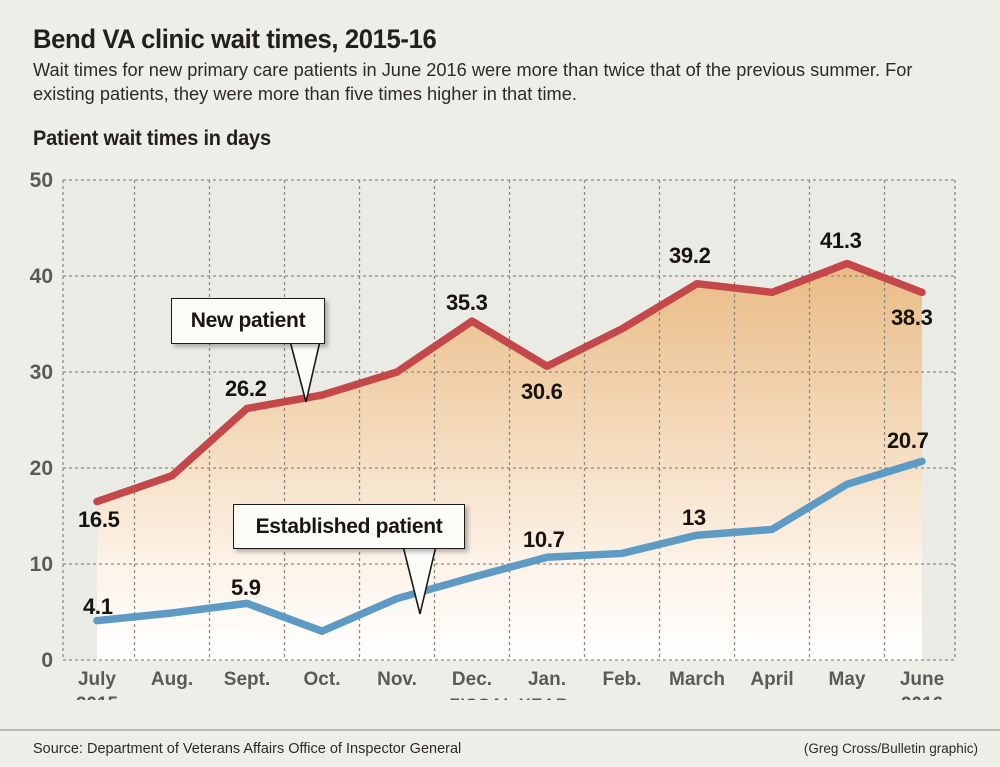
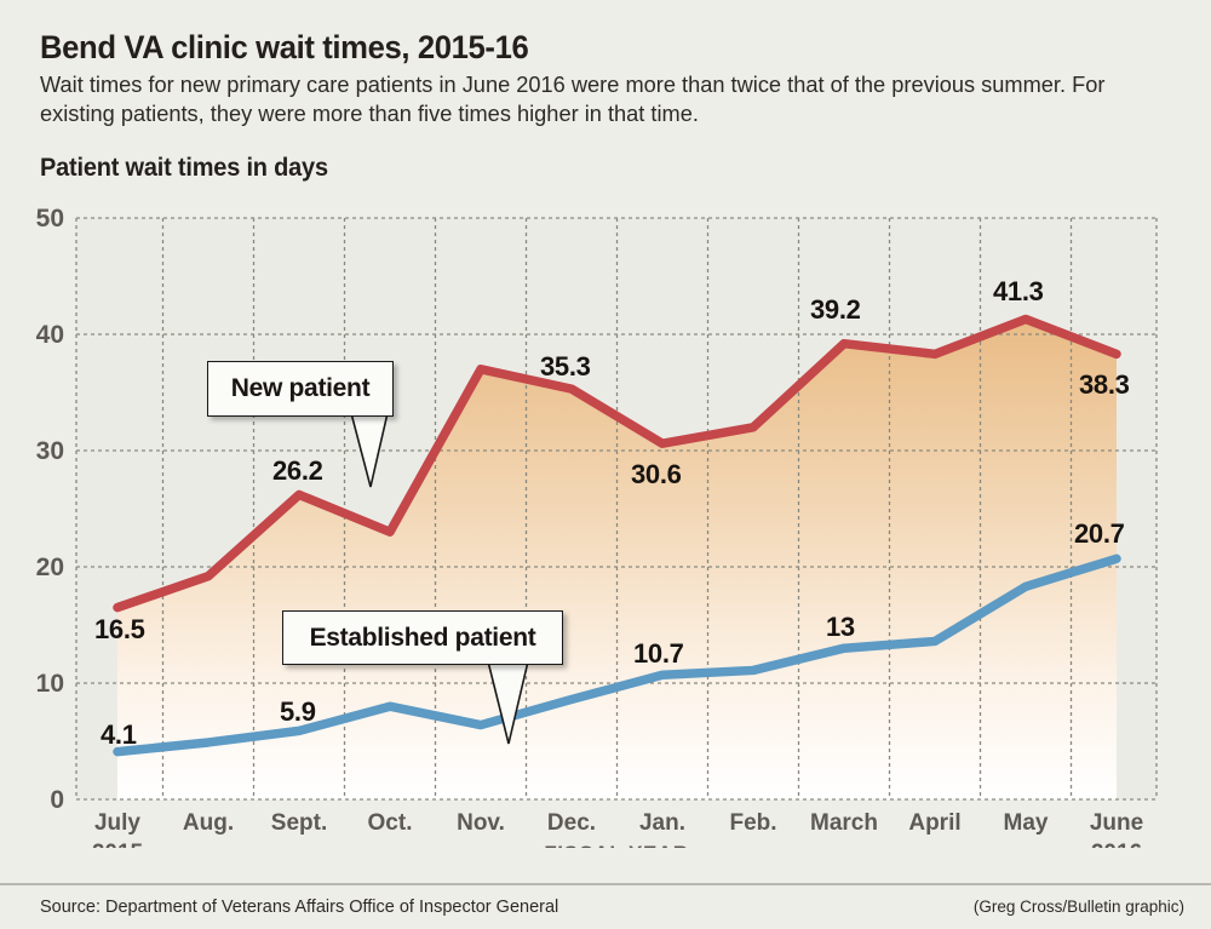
New patient/Oct.: 28 -> 23
Established patient/Oct.: 3 -> 8
New patient/Nov.: 30 -> 37
New patient/Feb.: 34 -> 32
